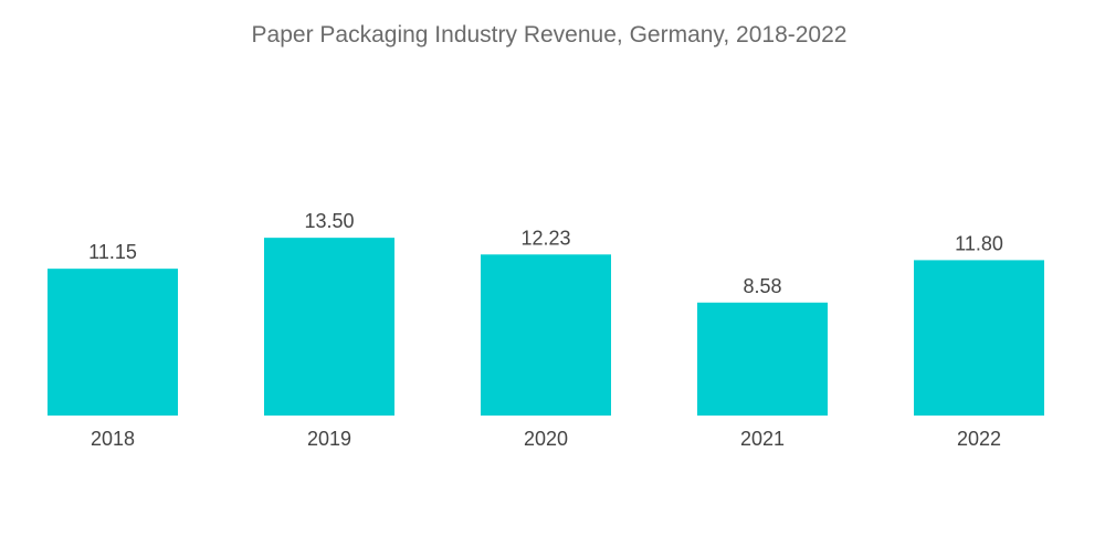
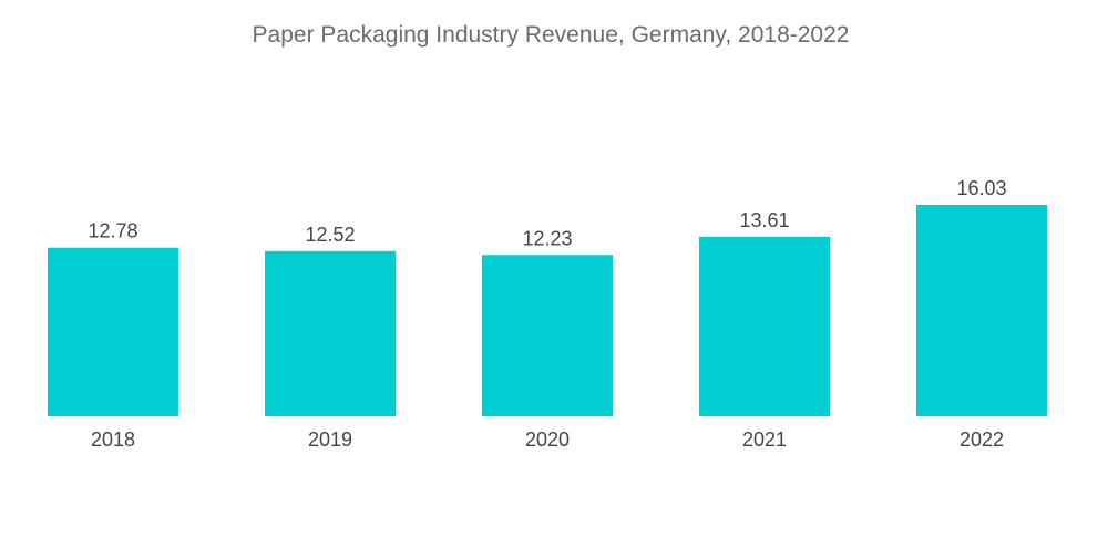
2018: 11.15 -> 12.78
2019: 13.50 -> 12.52
2021: 8.58 -> 13.61
2022: 11.80 -> 16.03
